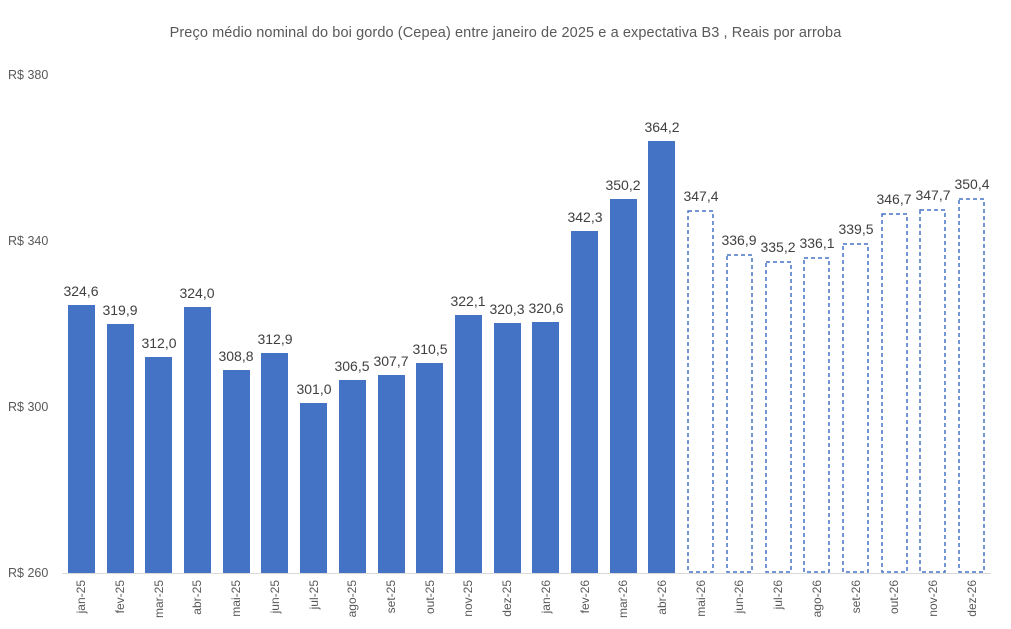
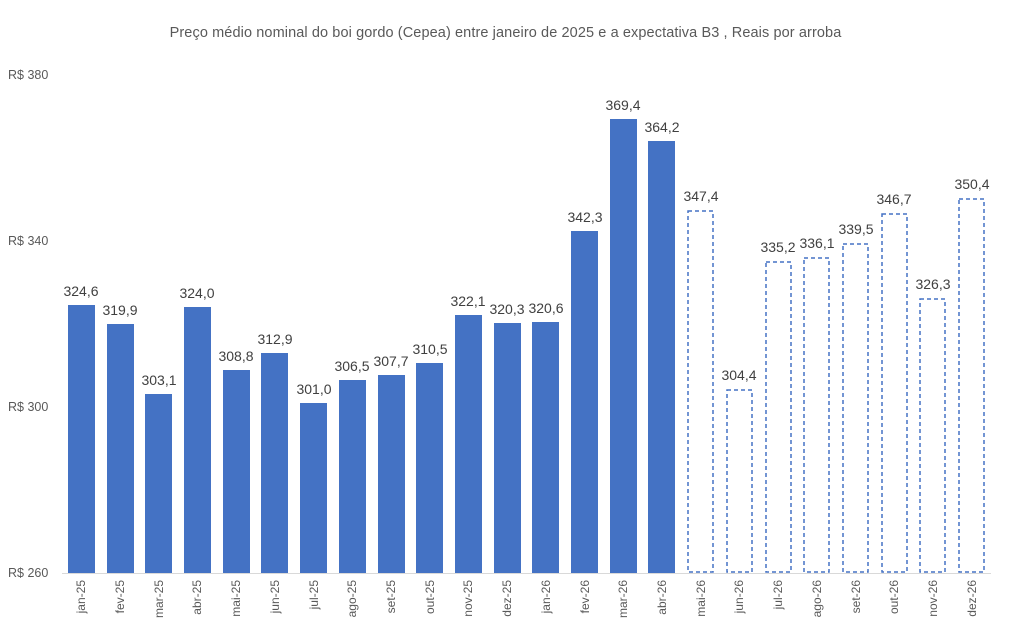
mar-25: 312,0 -> 303,1
mar-26: 350,2 -> 369,4
jun-26: 336,9 -> 304,4
nov-26: 347,7 -> 326,3
